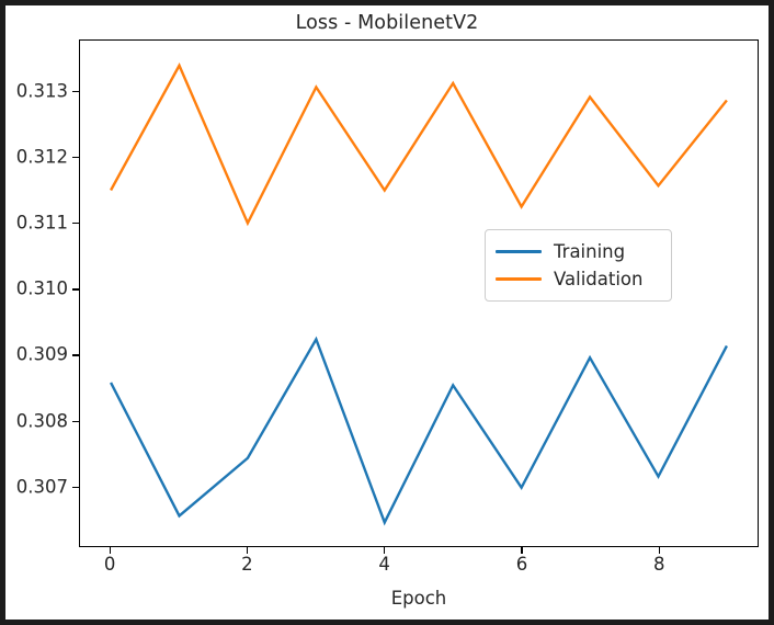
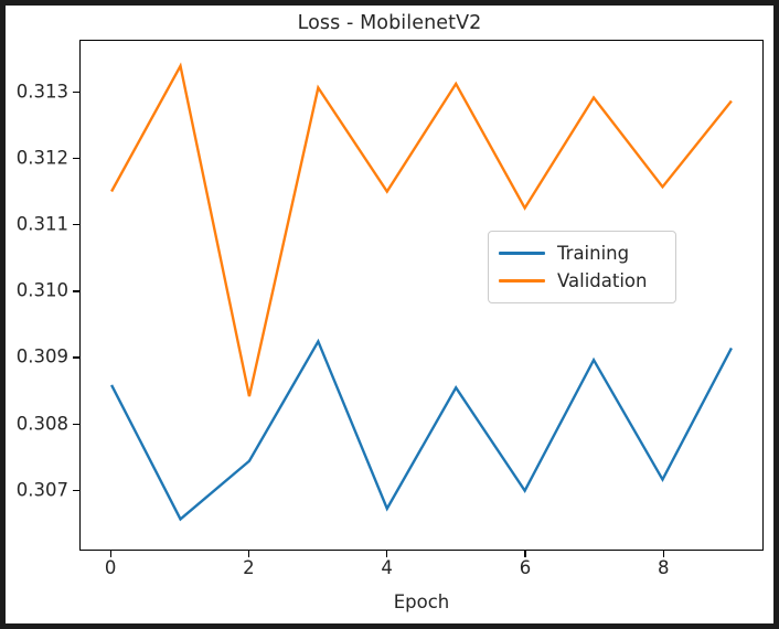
Validation/2: 0.3110 -> 0.3084
Training/4: 0.3064 -> 0.3067
